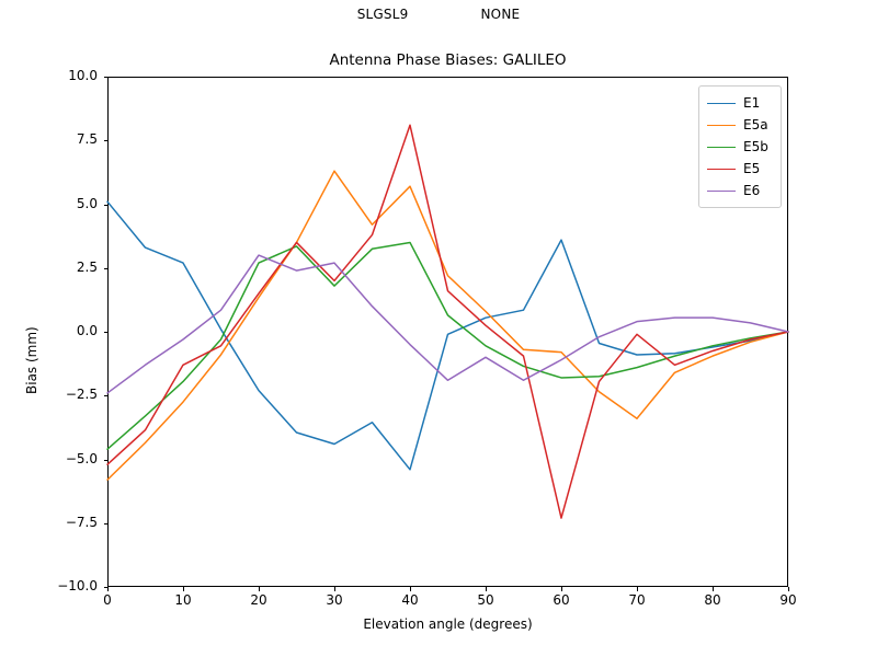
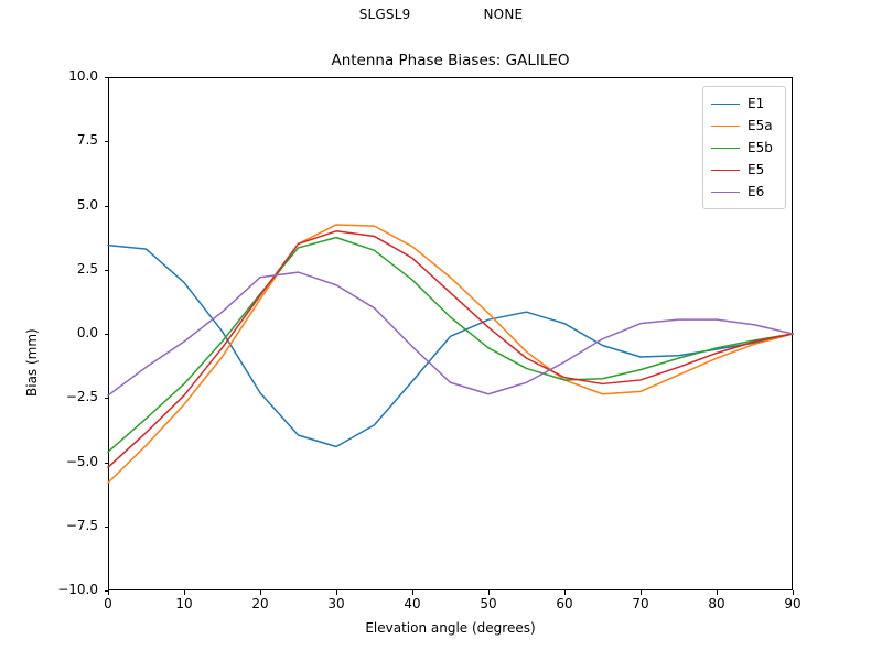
E1/0: 5.1 -> 3.5
E1/10: 2.7 -> 2.0
E5/10: -1.3 -> -2.4
E5b/20: 2.7 -> 1.6
E6/20: 3.0 -> 2.2
E5a/30: 6.3 -> 4.2
E5b/30: 1.8 -> 3.8
E5/30: 2.0 -> 4.0
E6/30: 2.7 -> 1.9
E1/40: -5.4 -> -1.9
E5a/40: 5.7 -> 3.4
E5b/40: 3.5 -> 2.1
E5/40: 8.1 -> 3.0
E6/50: -1.0 -> -2.4
E1/60: 3.6 -> 0.4
E5a/60: -0.8 -> -1.8
E5/60: -7.3 -> -1.7
E5a/70: -3.4 -> -2.2
E5/70: -0.1 -> -1.8
